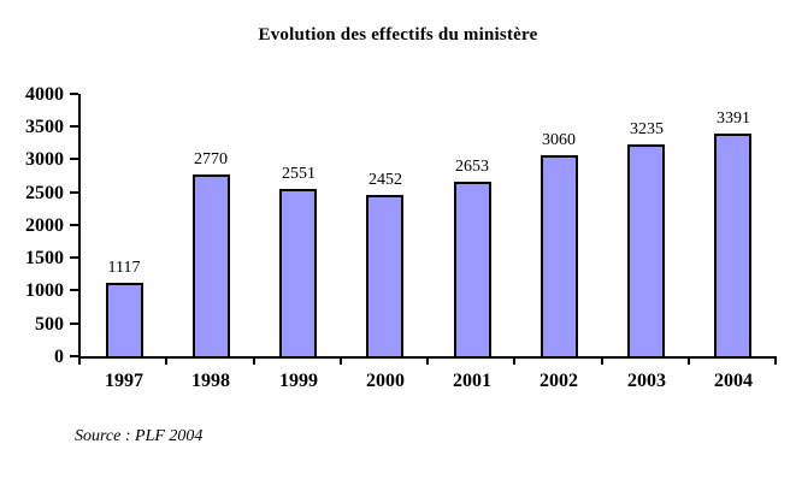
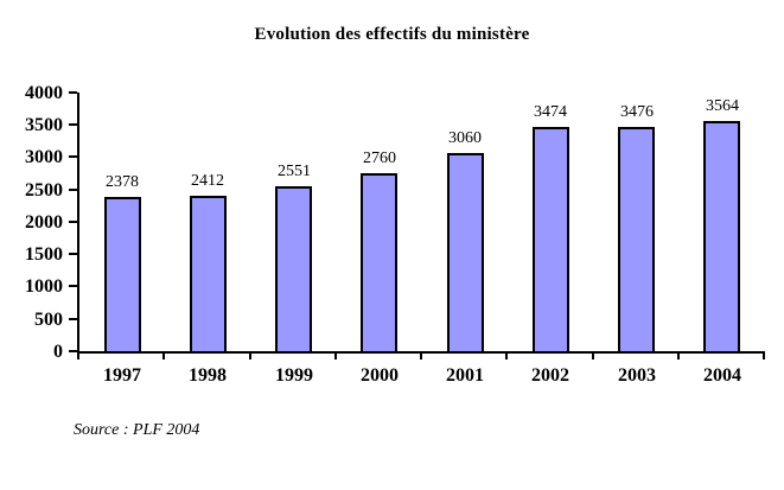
1997: 1117 -> 2378
1998: 2770 -> 2412
2000: 2452 -> 2760
2001: 2653 -> 3060
2002: 3060 -> 3474
2003: 3235 -> 3476
2004: 3391 -> 3564
